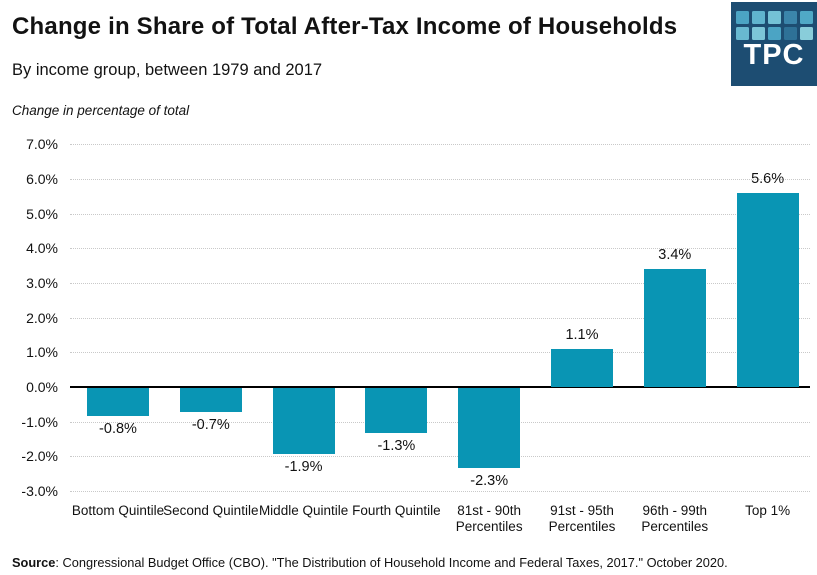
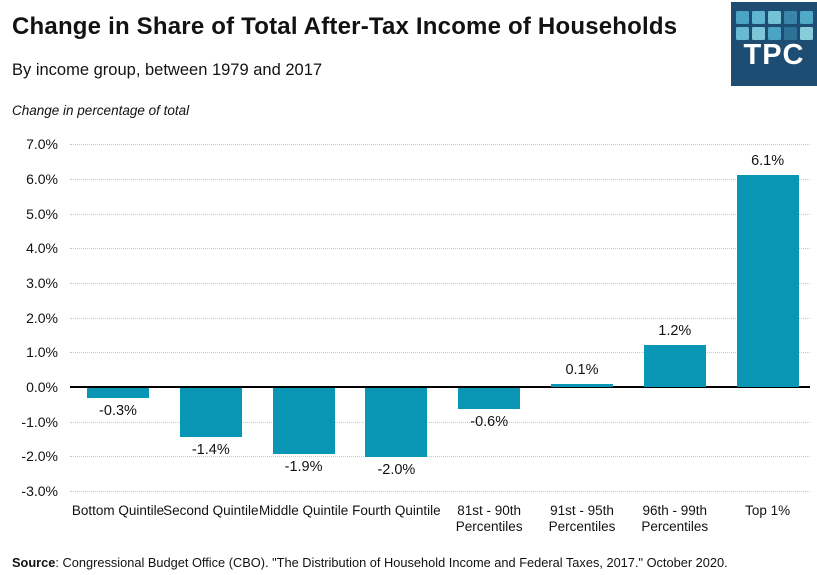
Bottom Quintile: -0.8% -> -0.3%
Second Quintile: -0.7% -> -1.4%
Fourth Quintile: -1.3% -> -2.0%
81st - 90th Percentiles: -2.3% -> -0.6%
91st - 95th Percentiles: 1.1% -> 0.1%
96th - 99th Percentiles: 3.4% -> 1.2%
Top 1%: 5.6% -> 6.1%
